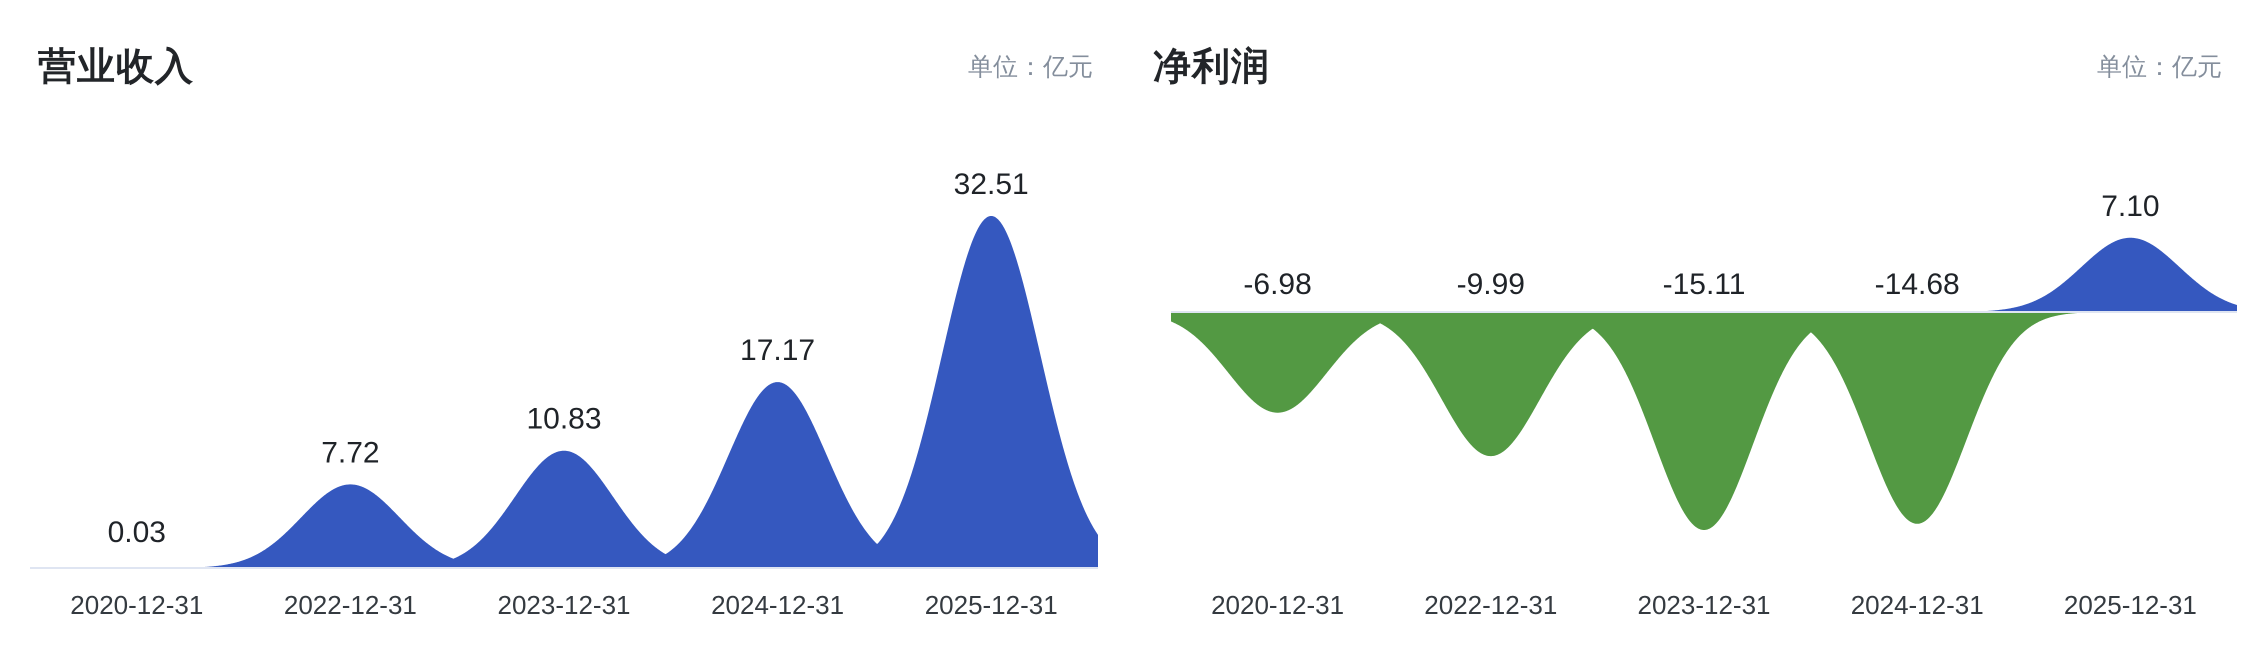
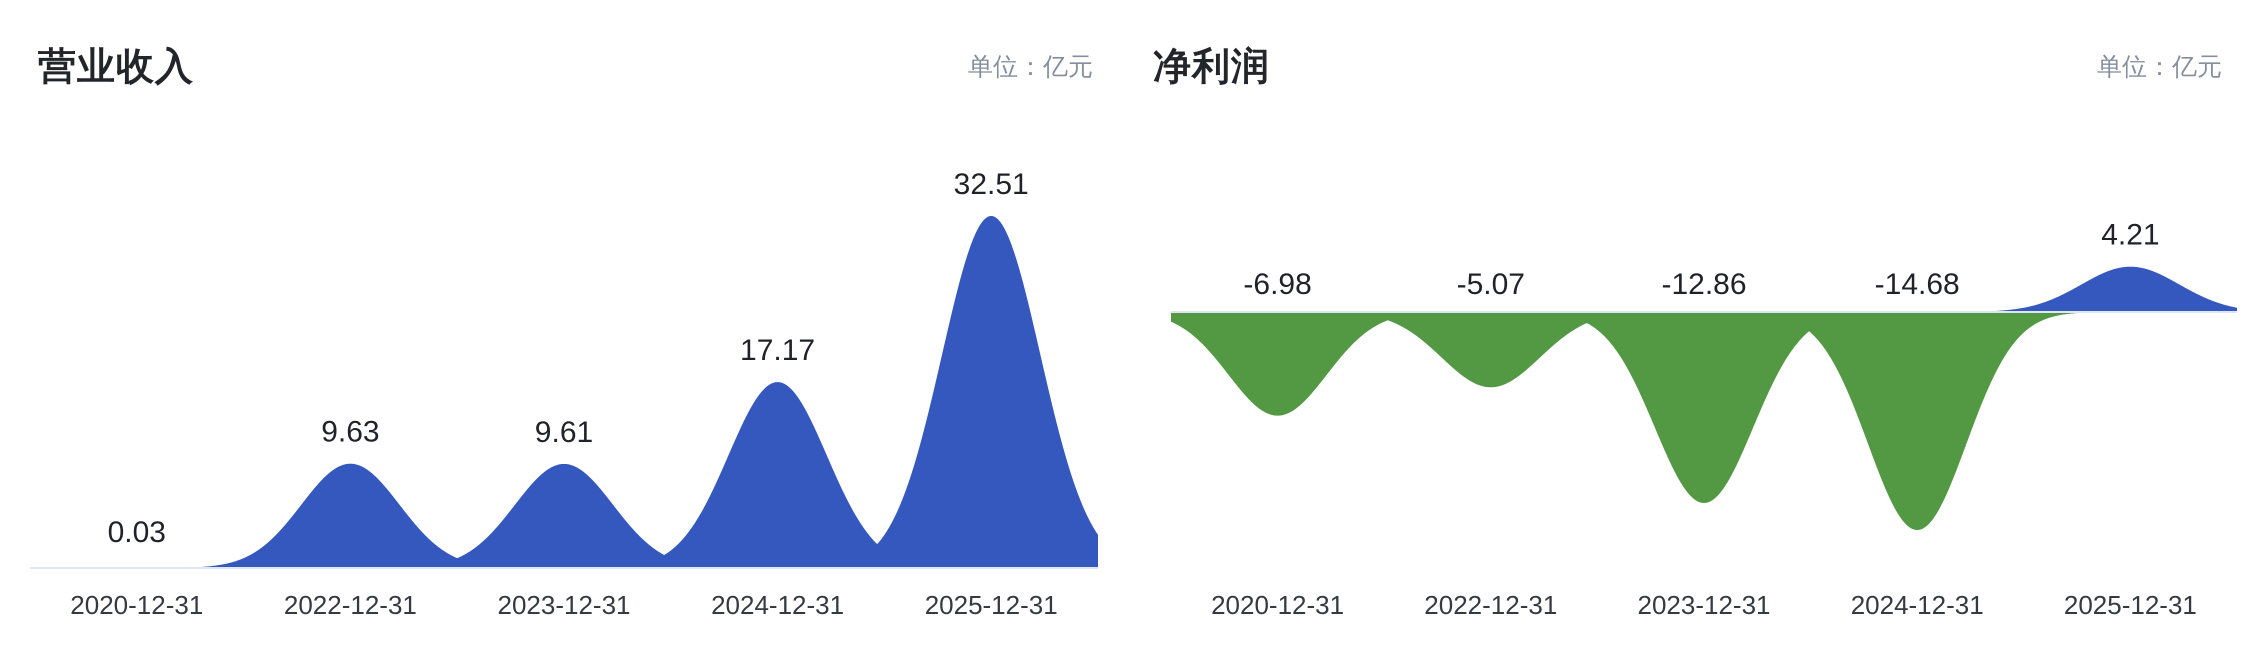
营业收入/2022-12-31: 7.72 -> 9.63
营业收入/2023-12-31: 10.83 -> 9.61
净利润/2022-12-31: -9.99 -> -5.07
净利润/2023-12-31: -15.11 -> -12.86
净利润/2025-12-31: 7.10 -> 4.21
